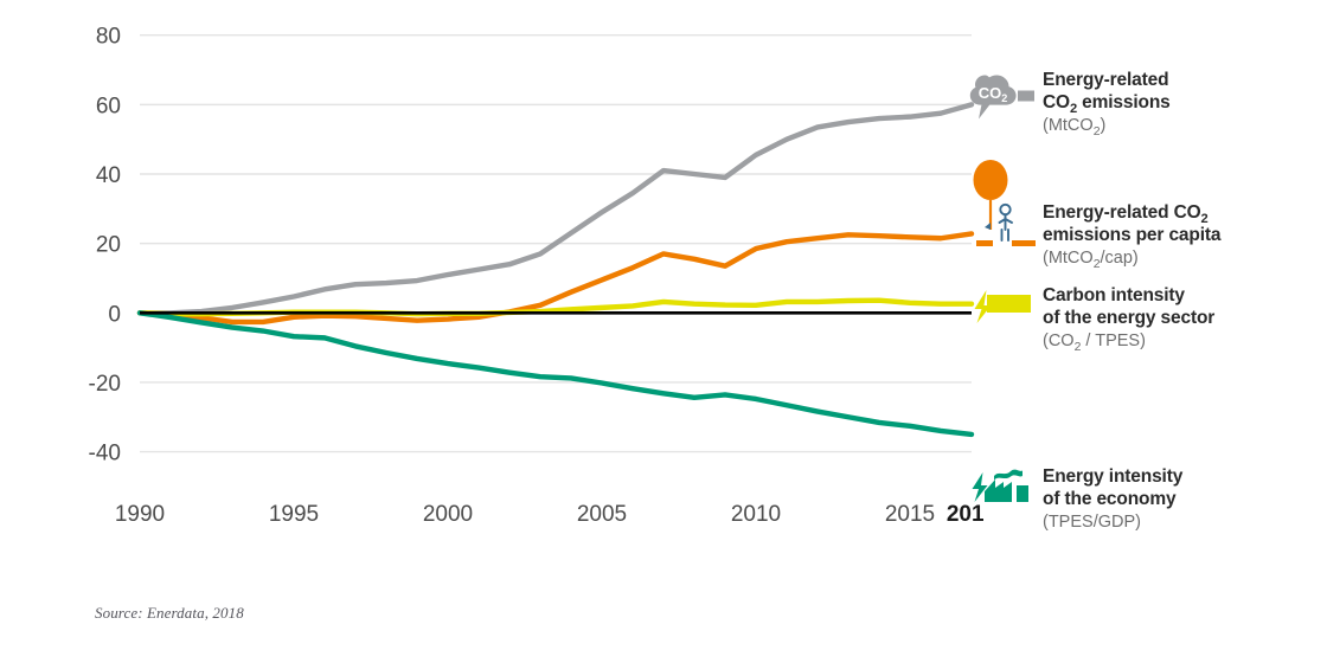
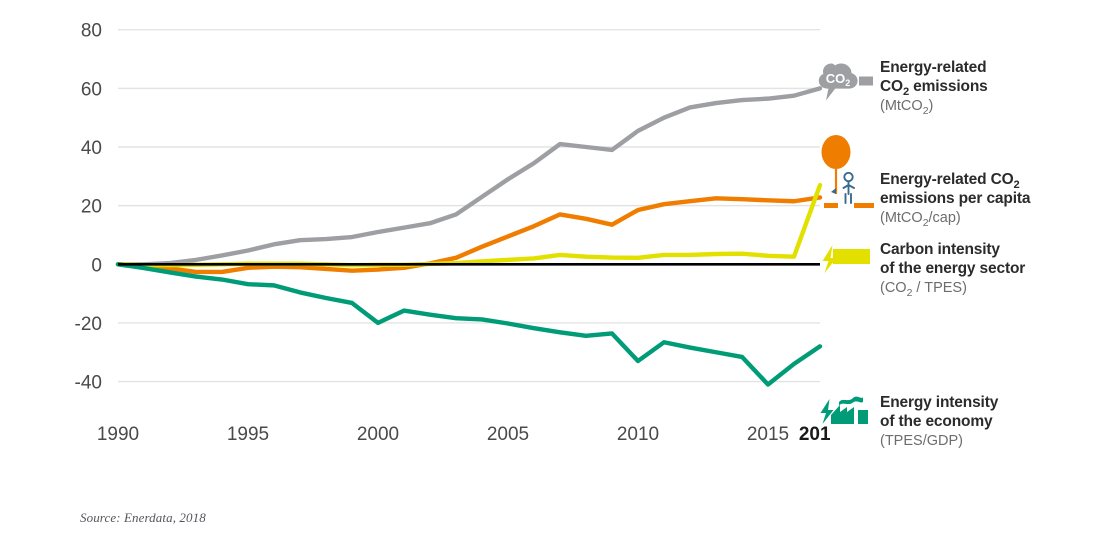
Energy intensity of the economy/2000: -15 -> -20
Energy intensity of the economy/2010: -25 -> -33
Energy intensity of the economy/2015: -33 -> -41
Carbon intensity of the energy sector/2017: 3 -> 27
Energy intensity of the economy/2017: -35 -> -28
